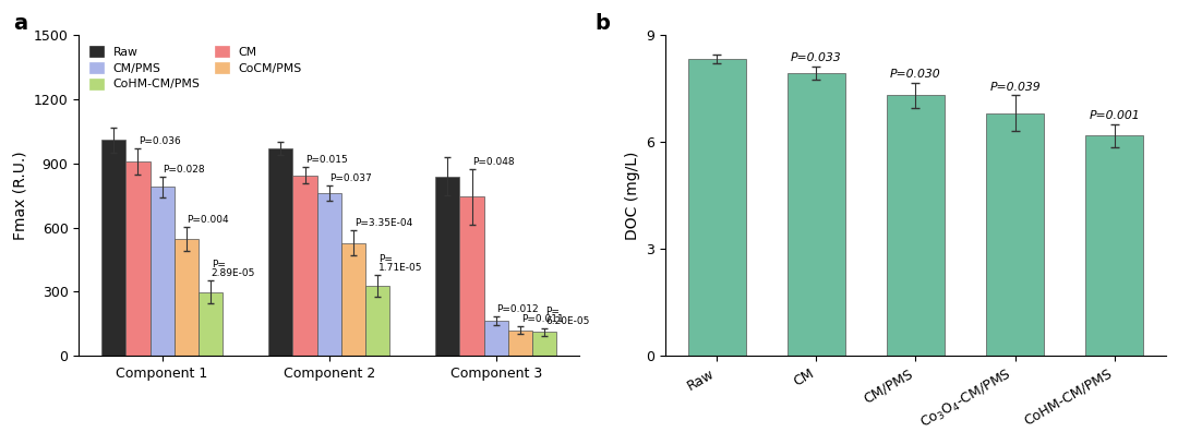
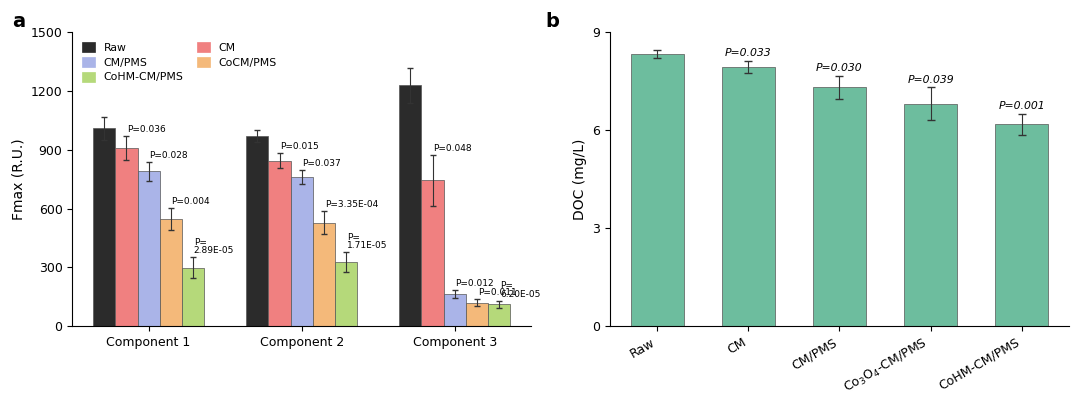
Raw/Component 3: 840 -> 1230
